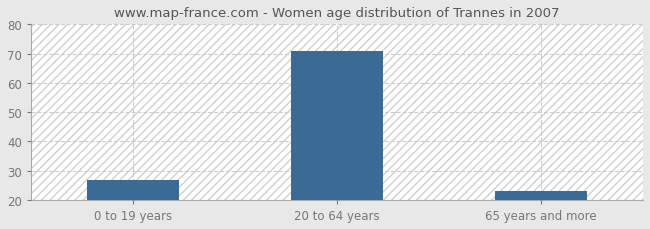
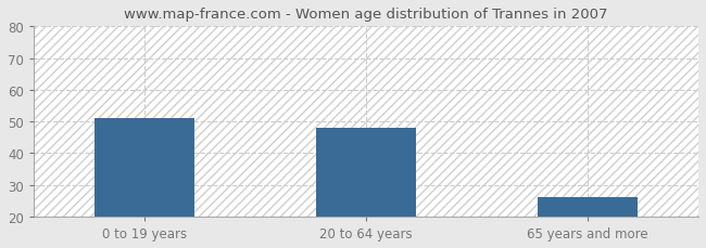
0 to 19 years: 27 -> 51
20 to 64 years: 71 -> 48
65 years and more: 23 -> 26
